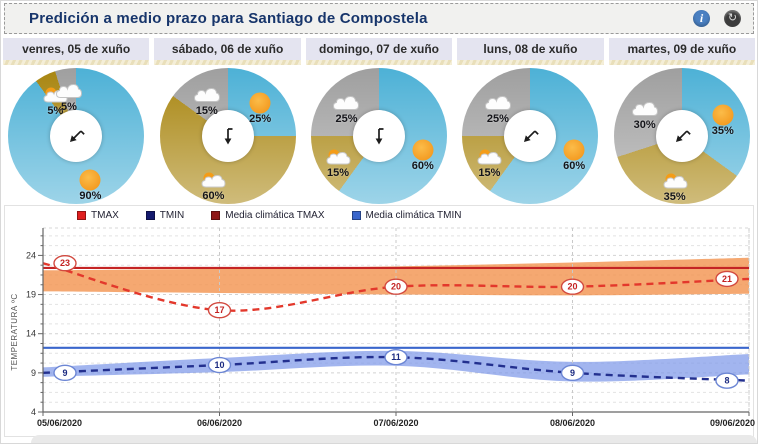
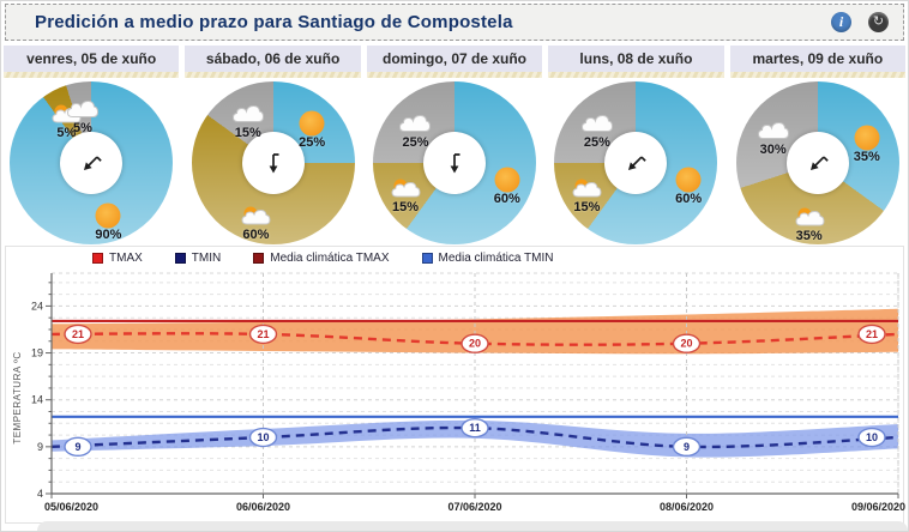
TMAX/05/06/2020: 23 -> 21
TMAX/06/06/2020: 17 -> 21
TMIN/09/06/2020: 8 -> 10
